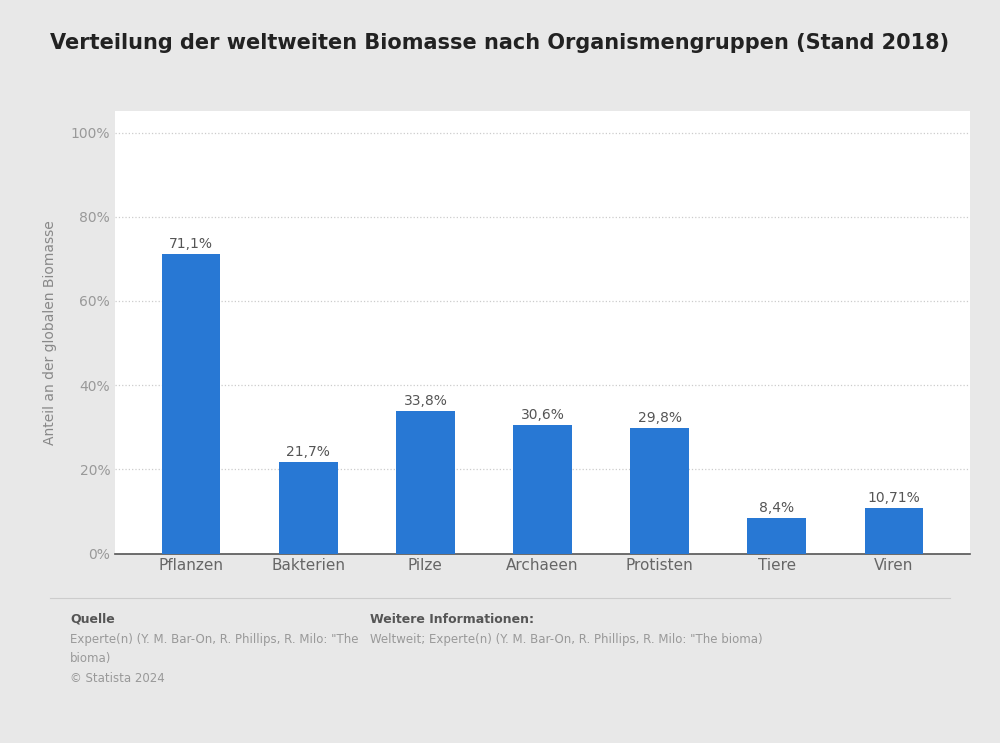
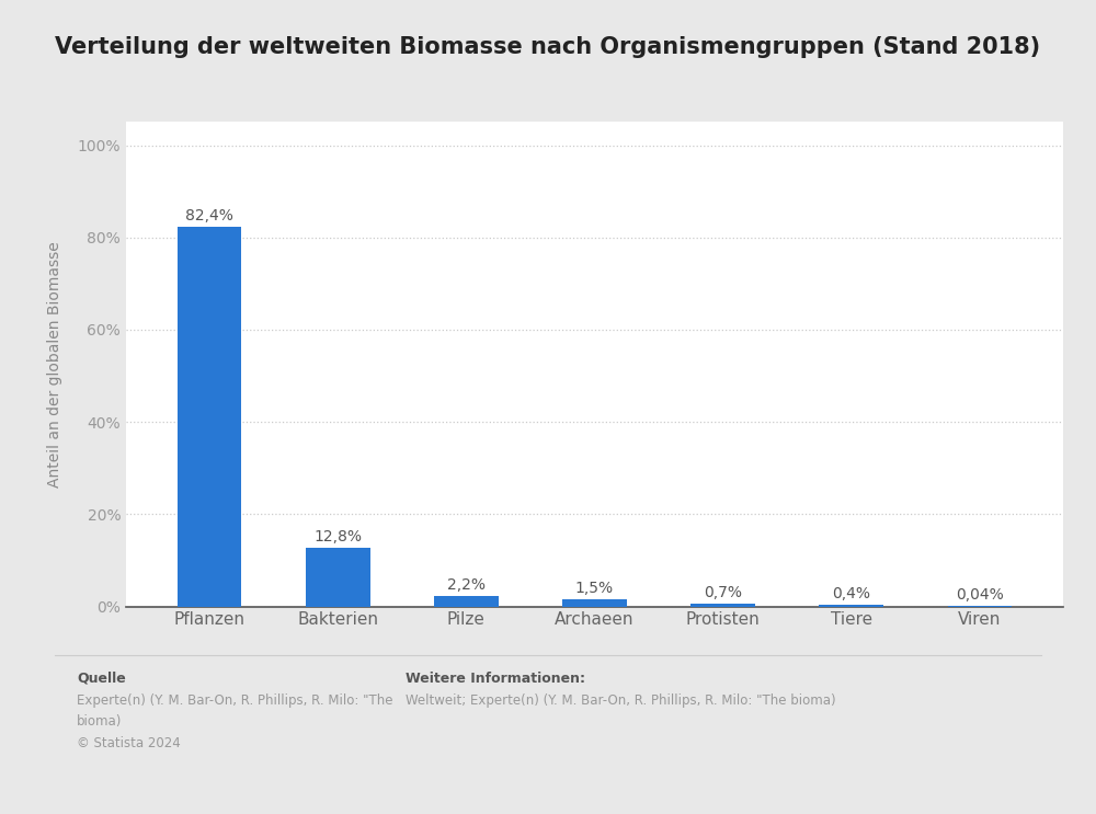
Pflanzen: 71,1% -> 82,4%
Bakterien: 21,7% -> 12,8%
Pilze: 33,8% -> 2,2%
Archaeen: 30,6% -> 1,5%
Protisten: 29,8% -> 0,7%
Tiere: 8,4% -> 0,4%
Viren: 10,71% -> 0,04%
